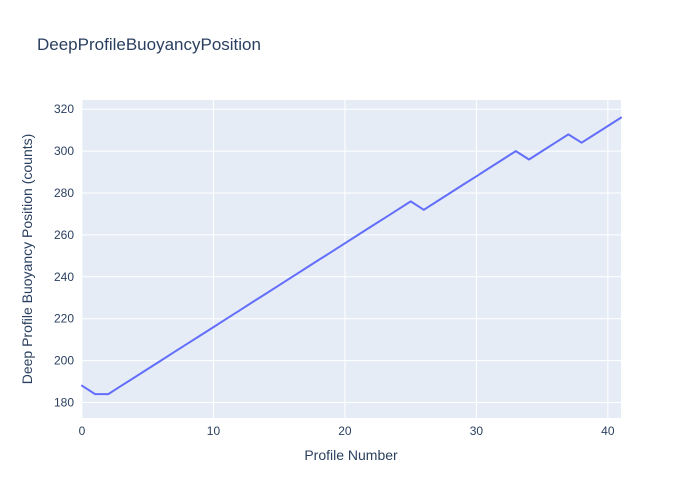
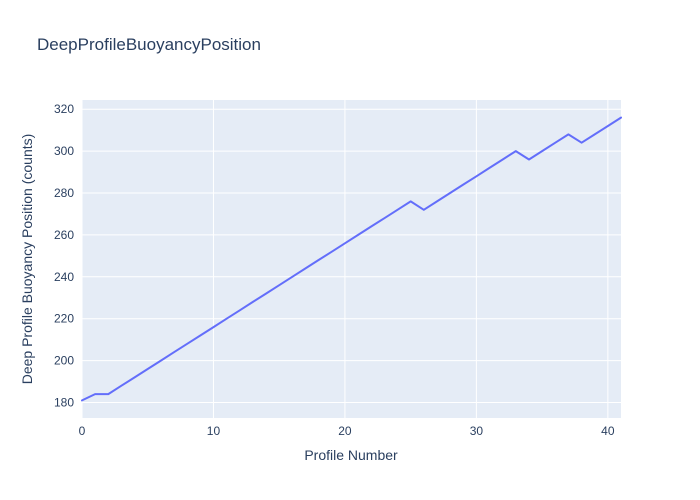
0: 188 -> 181
